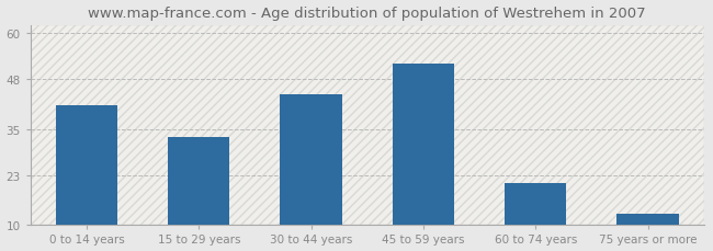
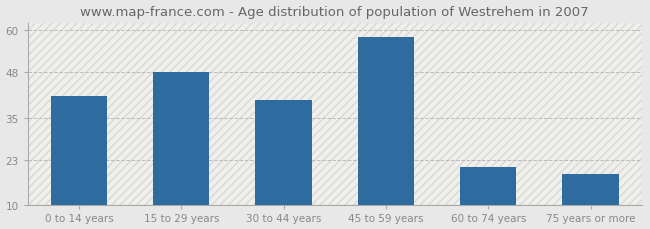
15 to 29 years: 33 -> 48
30 to 44 years: 44 -> 40
45 to 59 years: 52 -> 58
75 years or more: 13 -> 19
